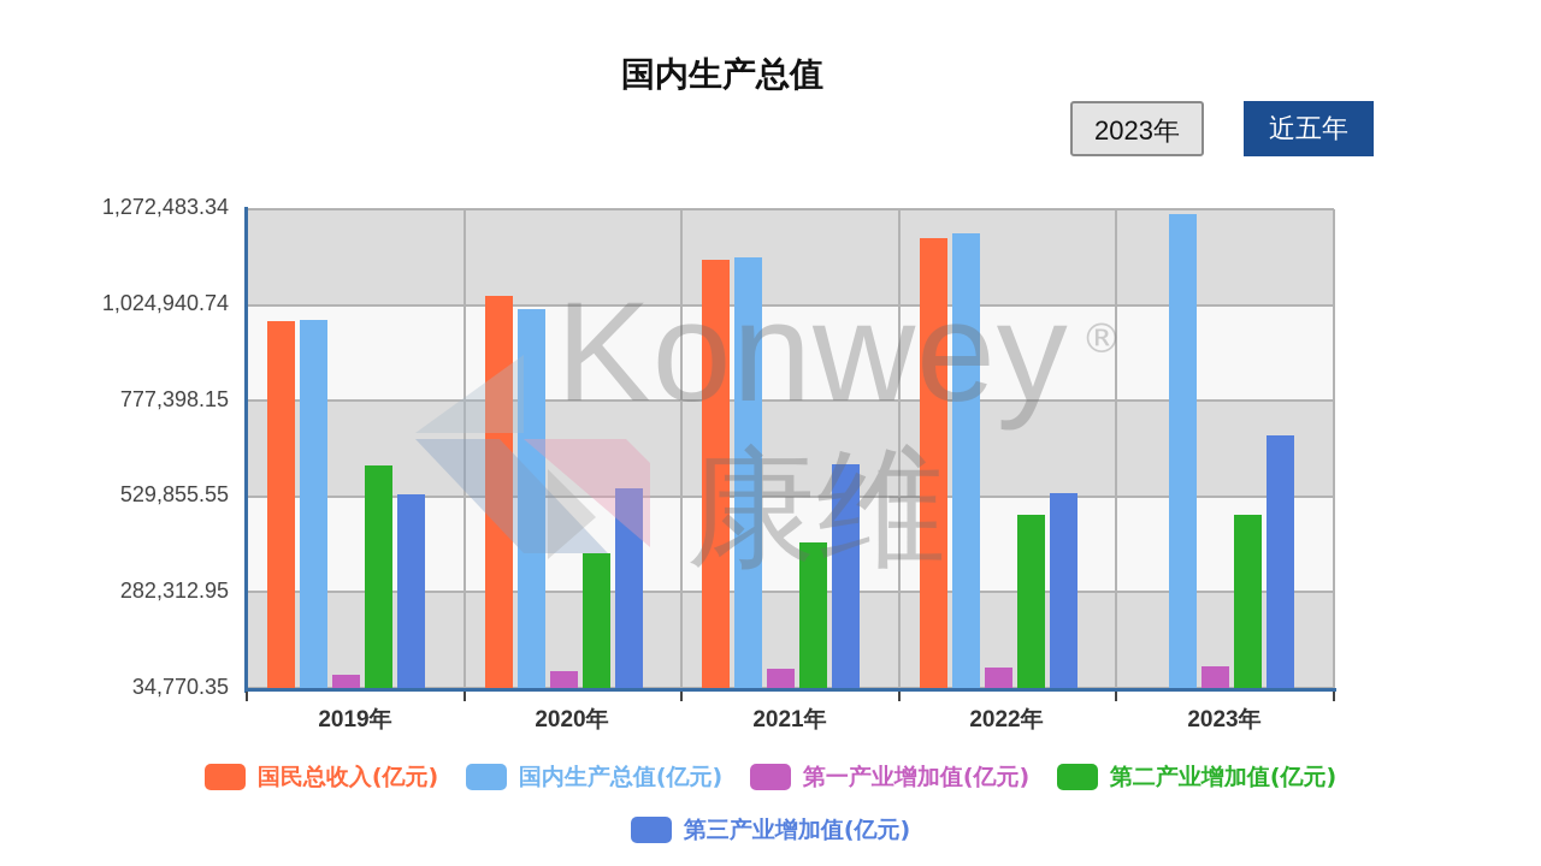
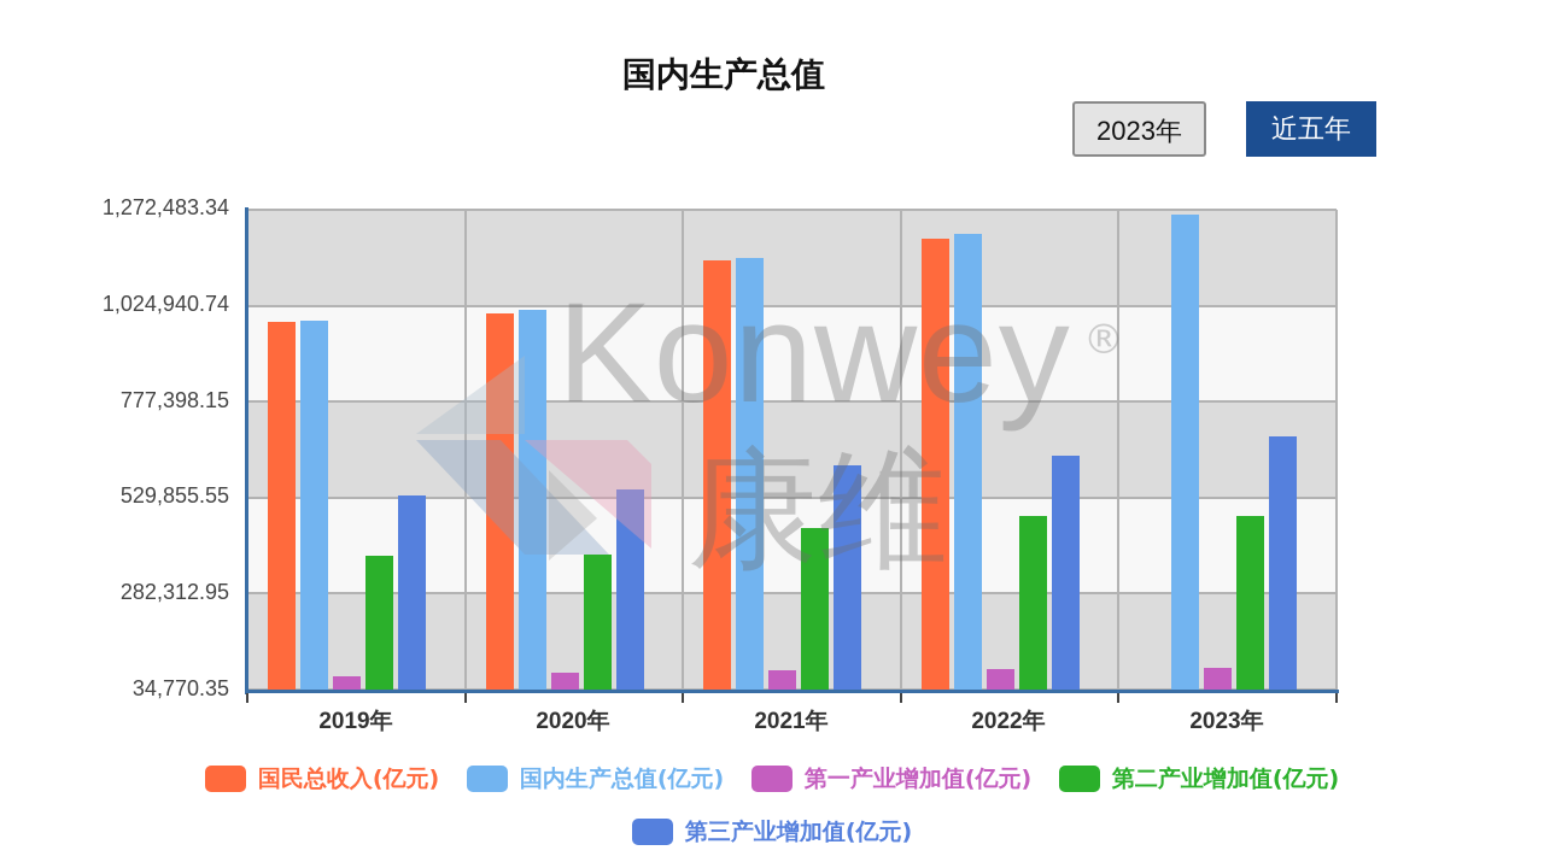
第二产业增加值(亿元)/2019年: 610000 -> 380000
国民总收入(亿元)/2020年: 1050000 -> 1010000
第二产业增加值(亿元)/2021年: 410000 -> 450000
第三产业增加值(亿元)/2022年: 540000 -> 640000
